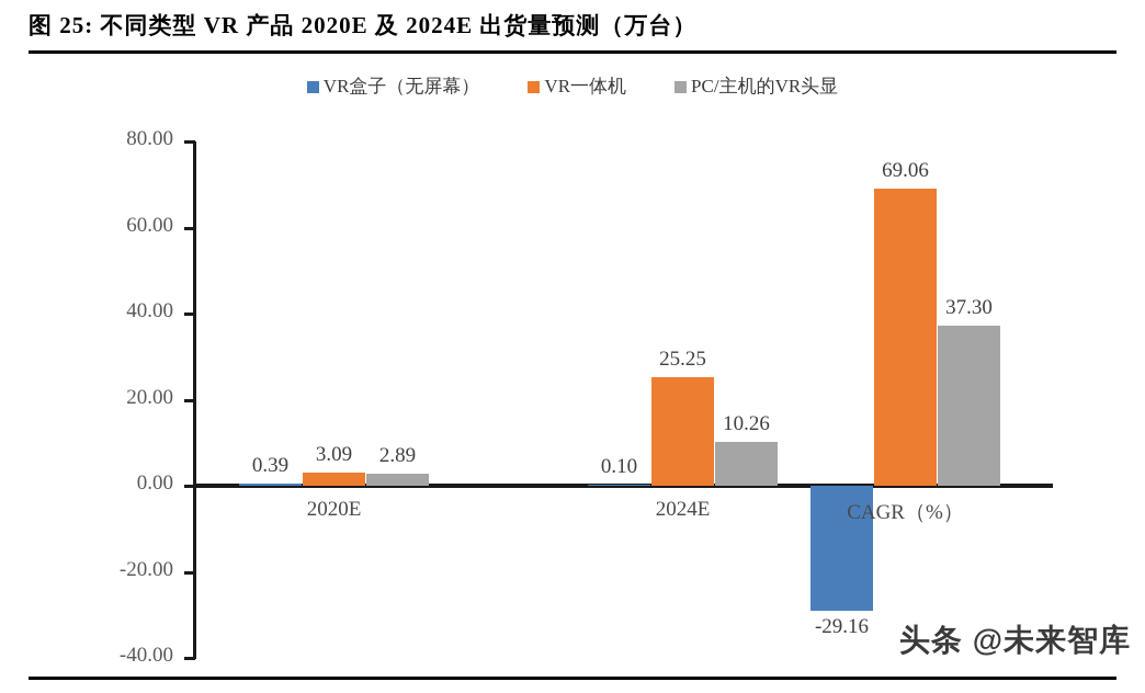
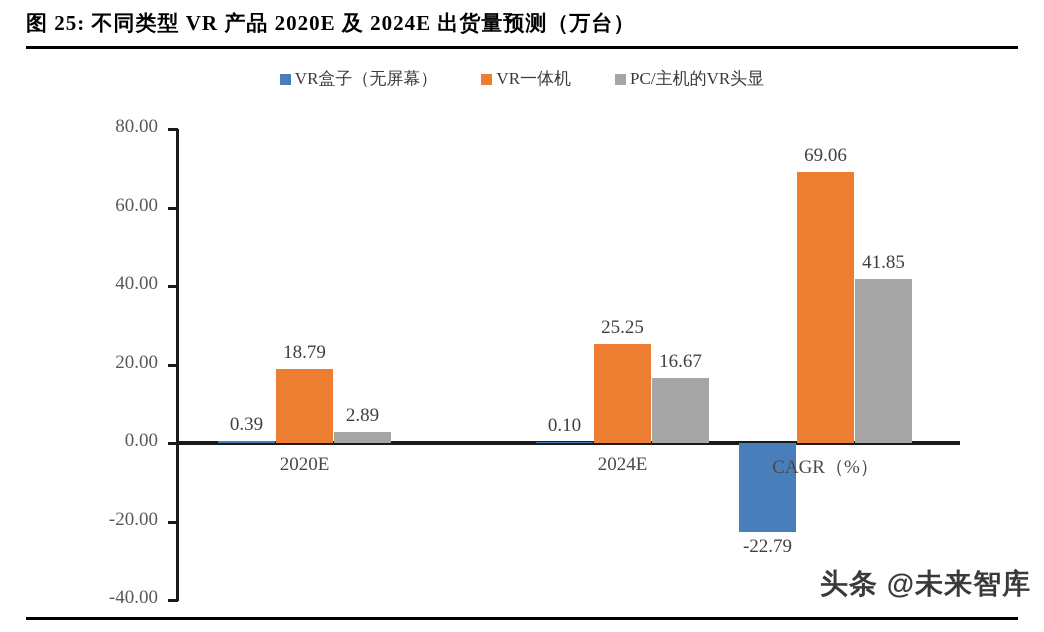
VR一体机/2020E: 3.09 -> 18.79
PC/主机的VR头显/2024E: 10.26 -> 16.67
VR盒子（无屏幕）/CAGR（%）: -29.16 -> -22.79
PC/主机的VR头显/CAGR（%）: 37.30 -> 41.85
